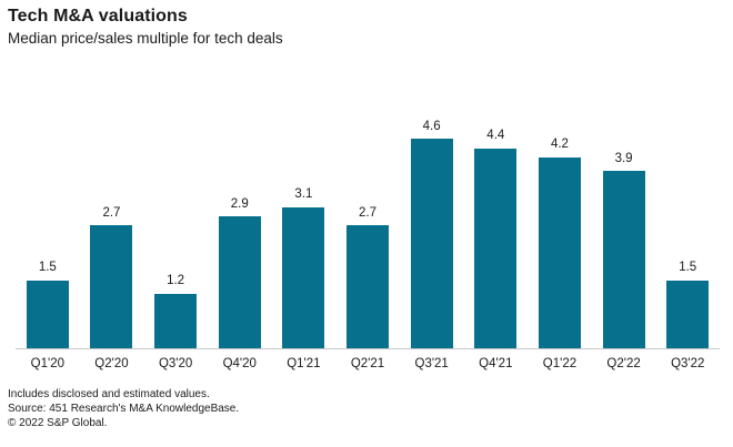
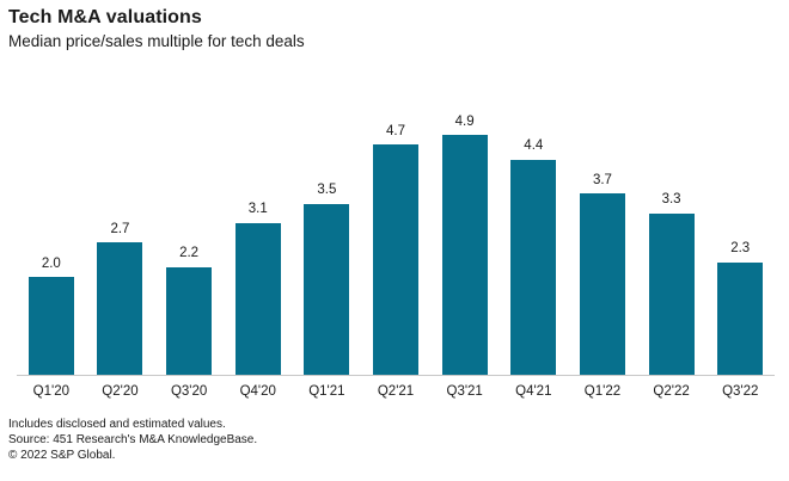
Q1'20: 1.5 -> 2.0
Q3'20: 1.2 -> 2.2
Q4'20: 2.9 -> 3.1
Q1'21: 3.1 -> 3.5
Q2'21: 2.7 -> 4.7
Q3'21: 4.6 -> 4.9
Q1'22: 4.2 -> 3.7
Q2'22: 3.9 -> 3.3
Q3'22: 1.5 -> 2.3
